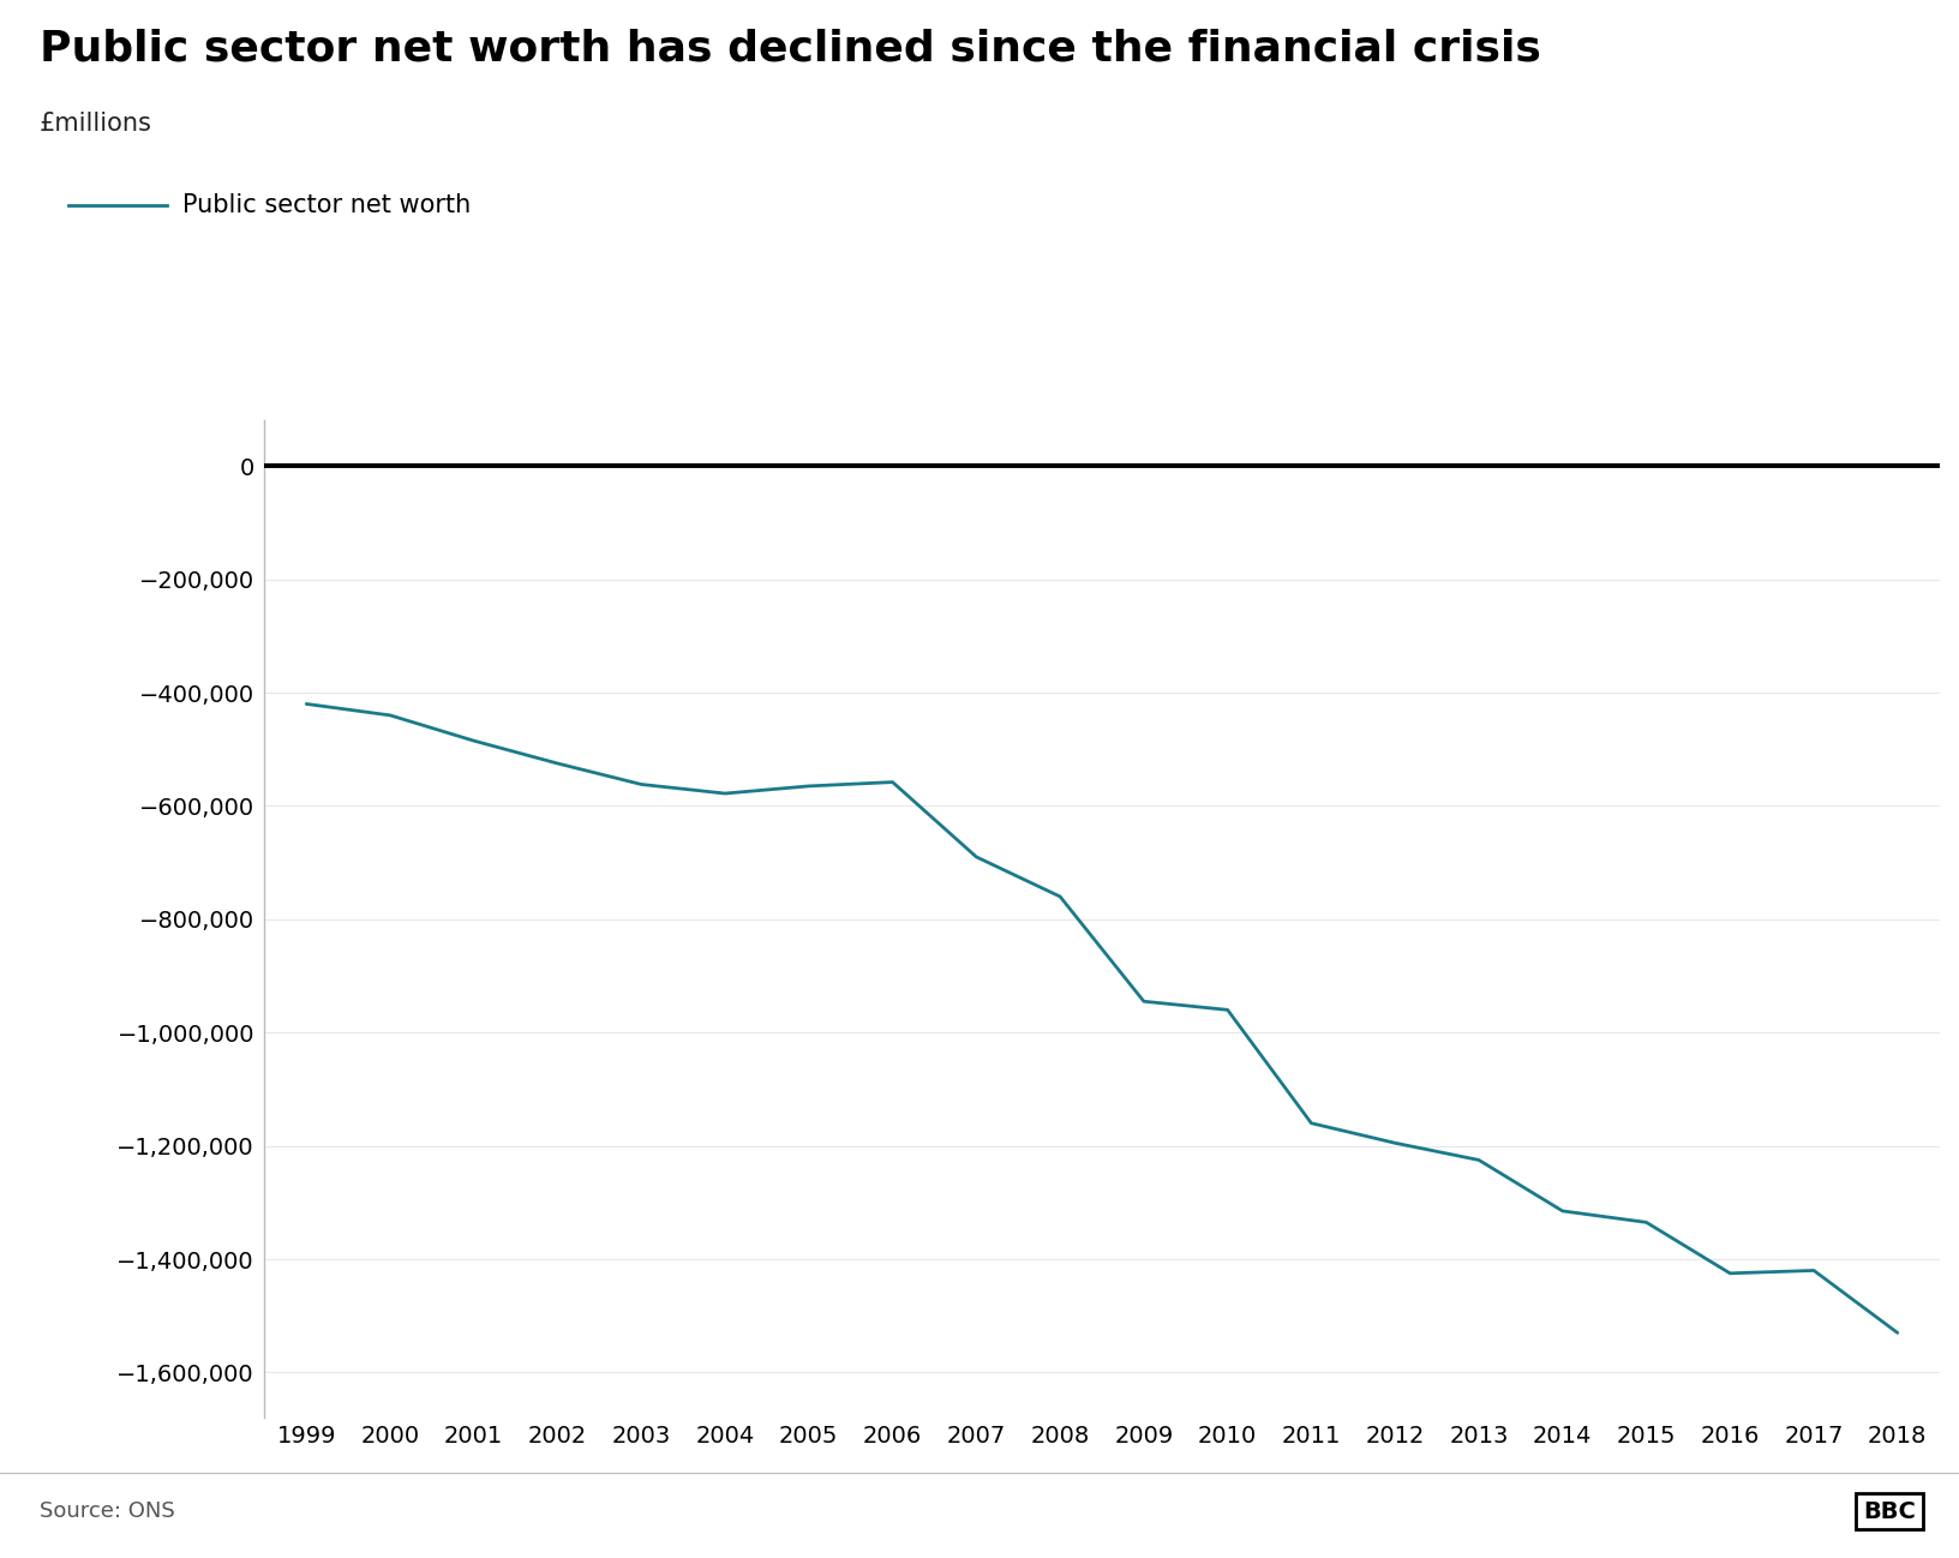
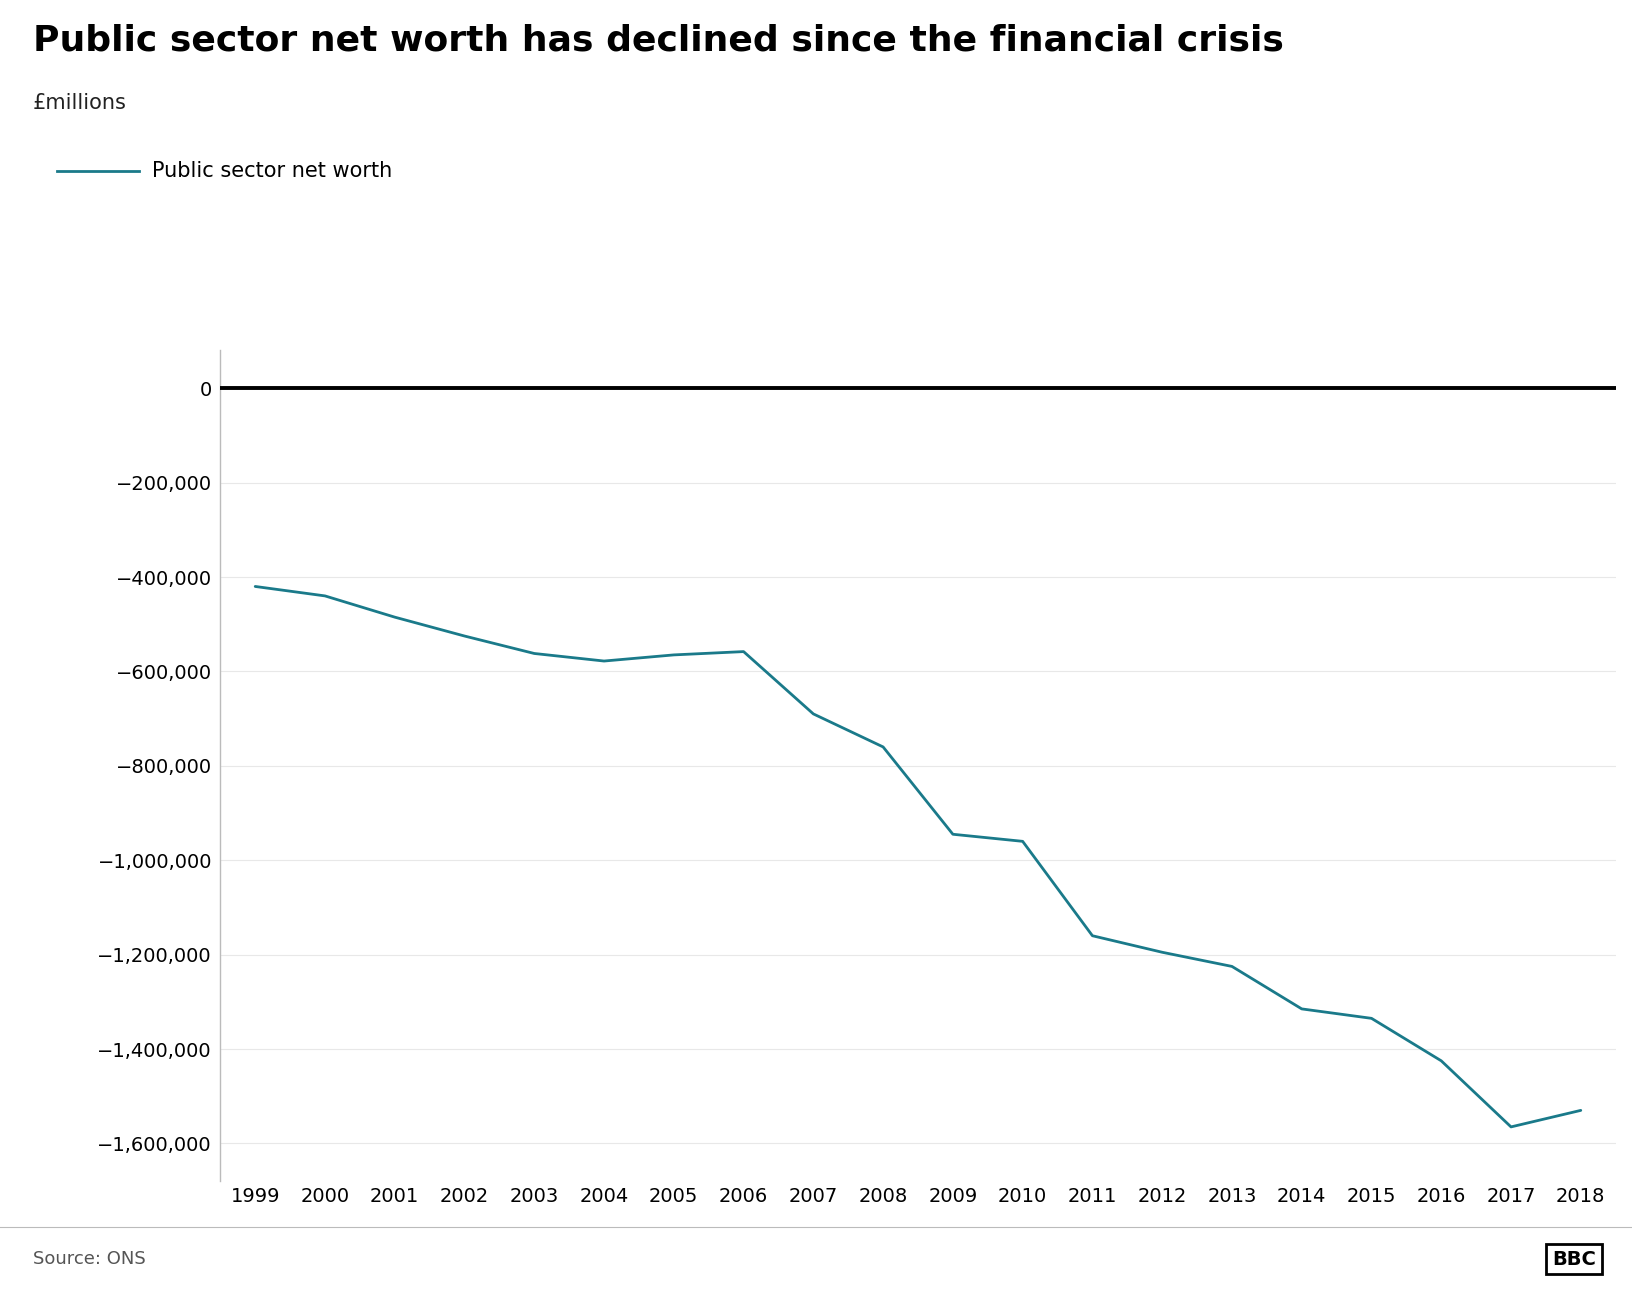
2017: -1,420,000 -> -1,565,000
